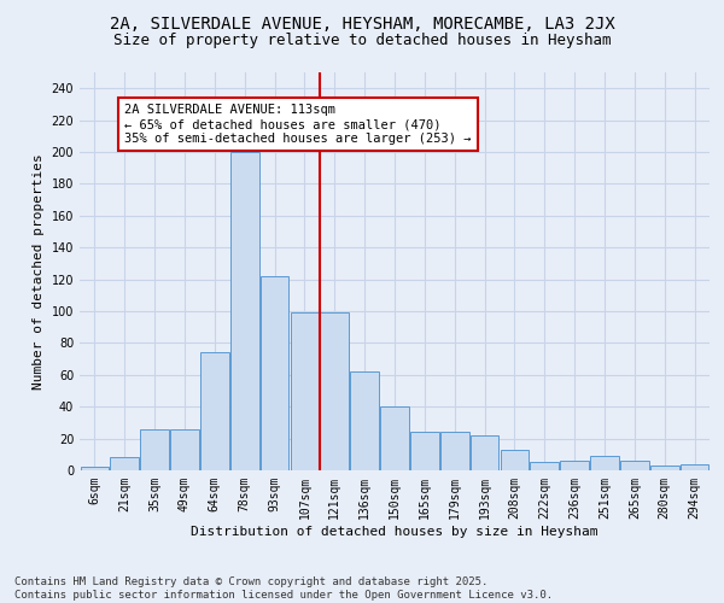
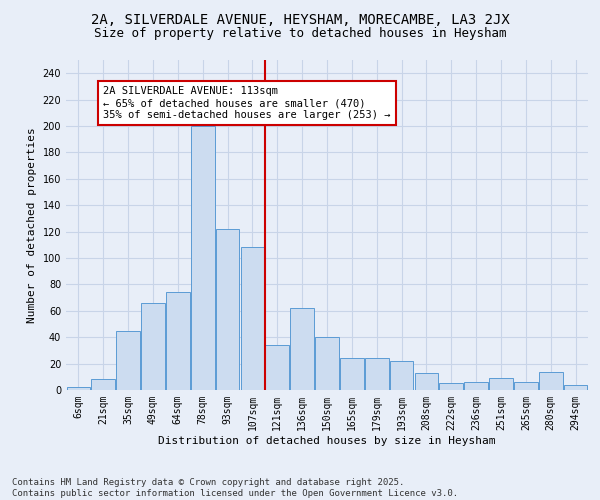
35sqm: 26 -> 45
49sqm: 26 -> 66
107sqm: 99 -> 108
121sqm: 99 -> 34
280sqm: 3 -> 14
